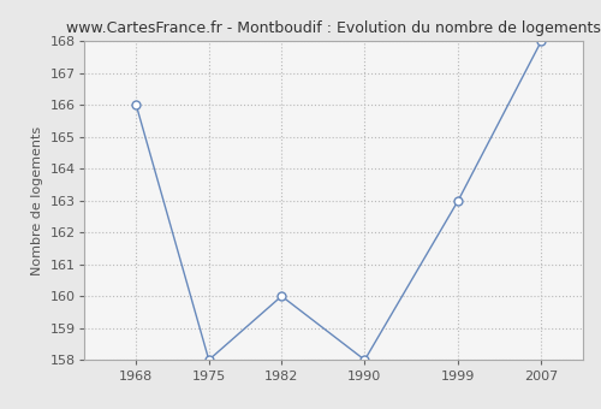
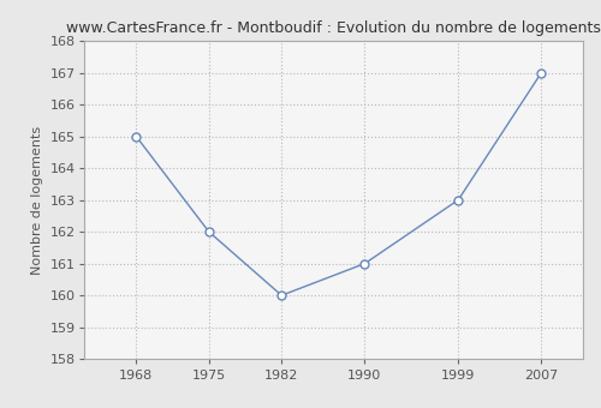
1968: 166 -> 165
1975: 158 -> 162
1990: 158 -> 161
2007: 168 -> 167
